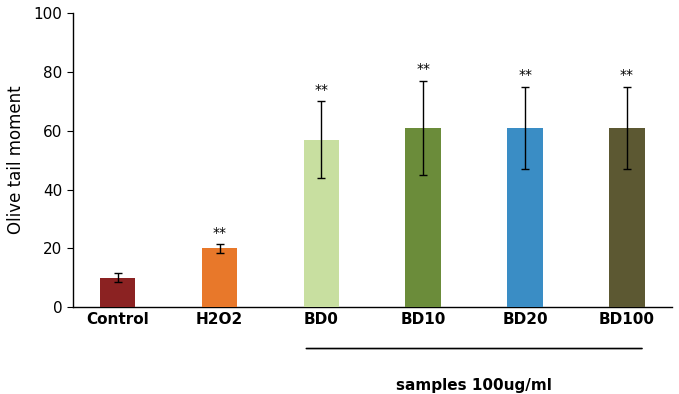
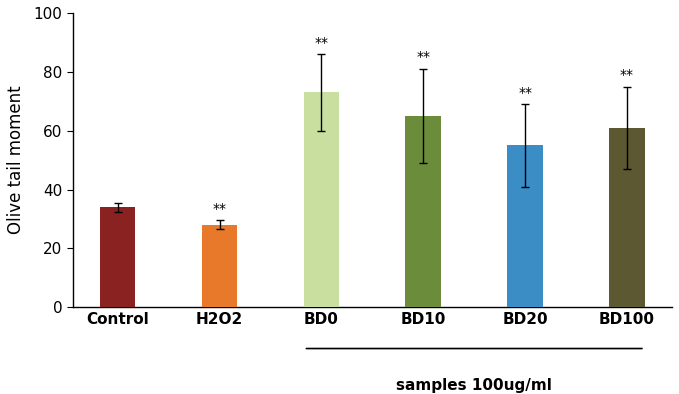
Control: 10 -> 34
H2O2: 20 -> 28
BD0: 57 -> 73
BD10: 61 -> 65
BD20: 61 -> 55
